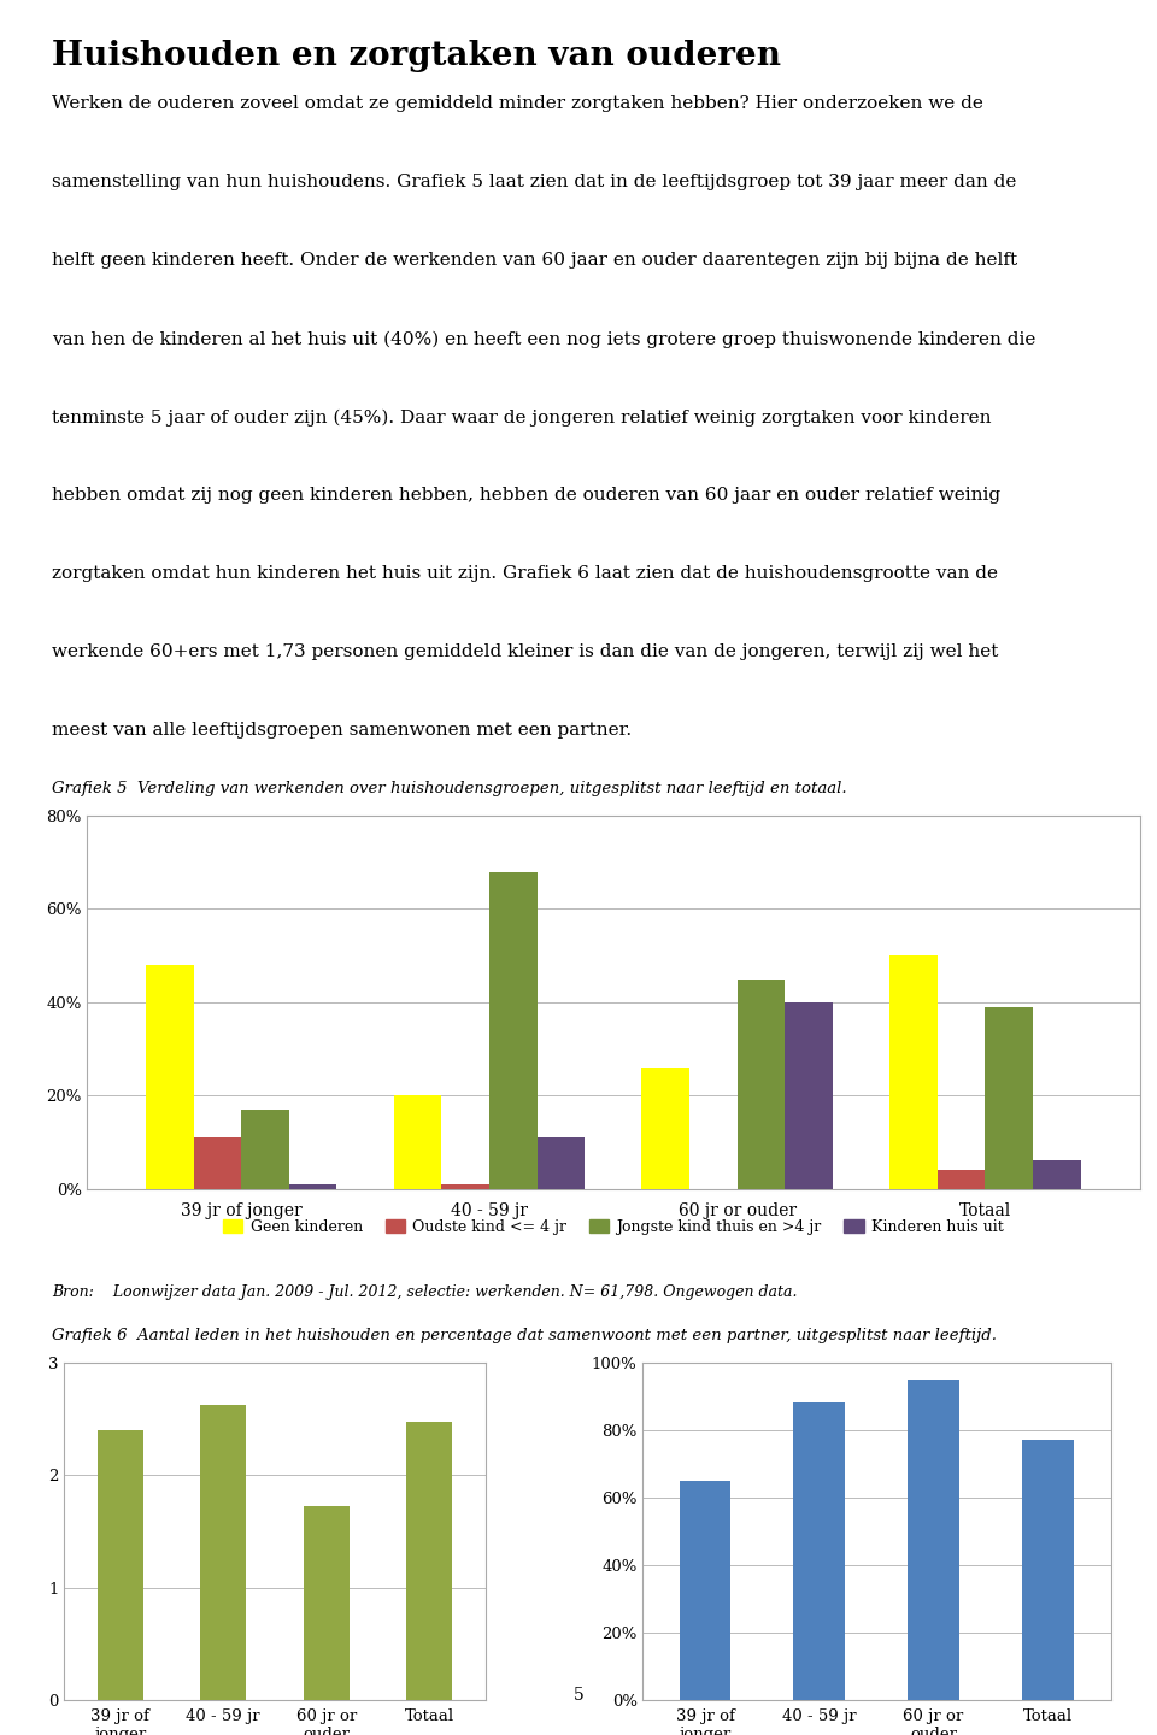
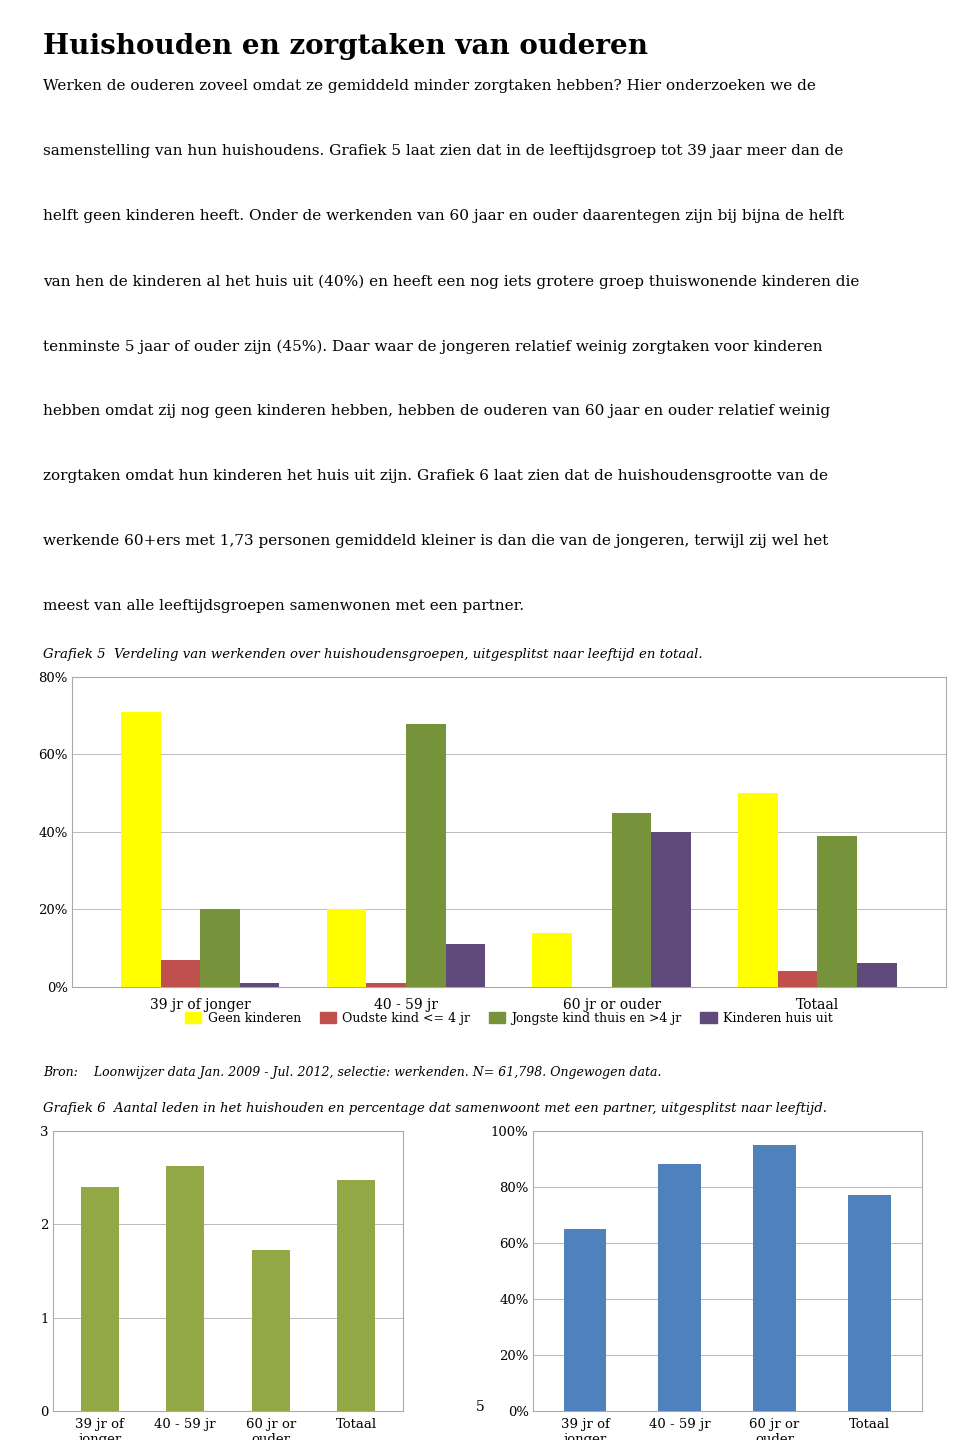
Geen kinderen/39 jr of jonger: 48% -> 71%
Oudste kind <= 4 jr/39 jr of jonger: 11% -> 7%
Jongste kind thuis en >4 jr/39 jr of jonger: 17% -> 20%
Geen kinderen/60 jr or ouder: 26% -> 14%
